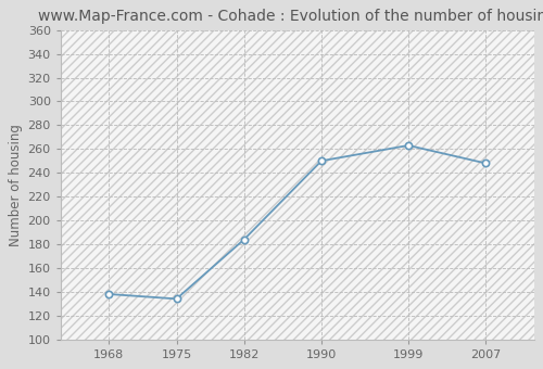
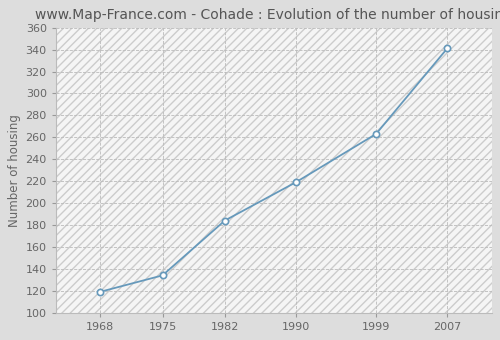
1968: 138 -> 119
1990: 250 -> 219
2007: 248 -> 341
